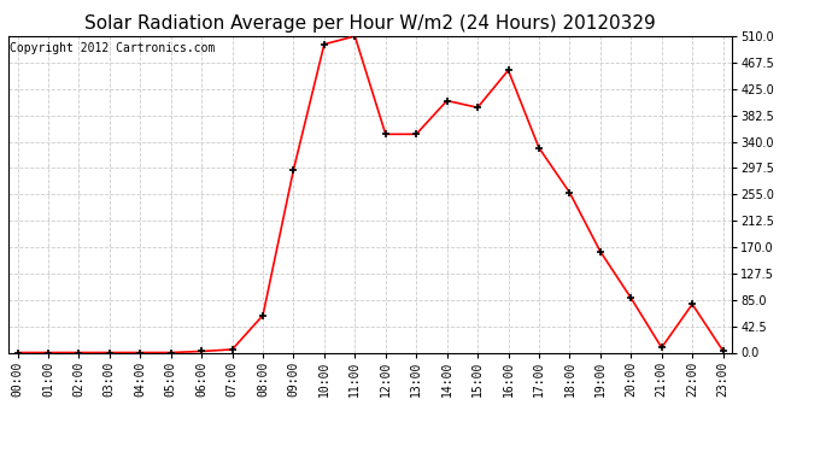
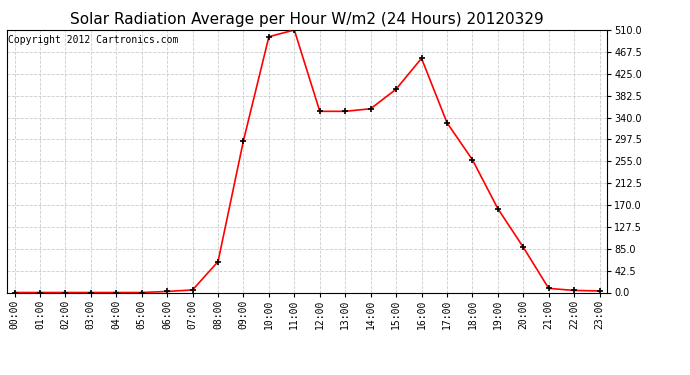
14:00: 406 -> 357
22:00: 78 -> 4
